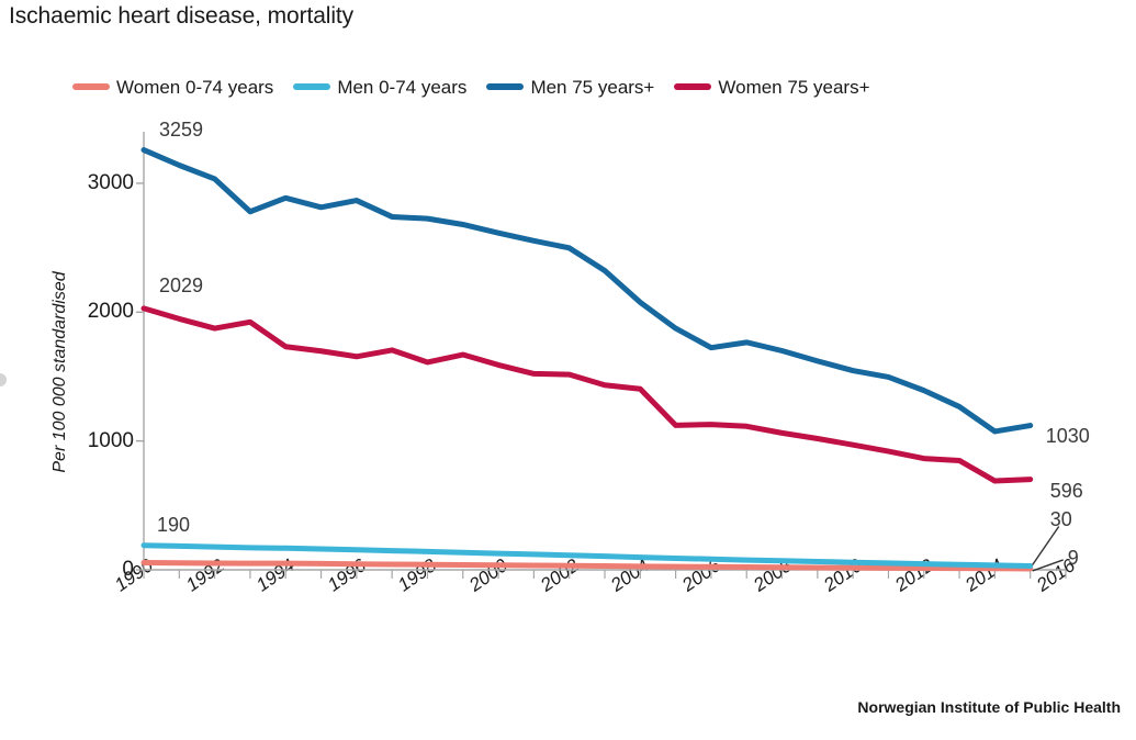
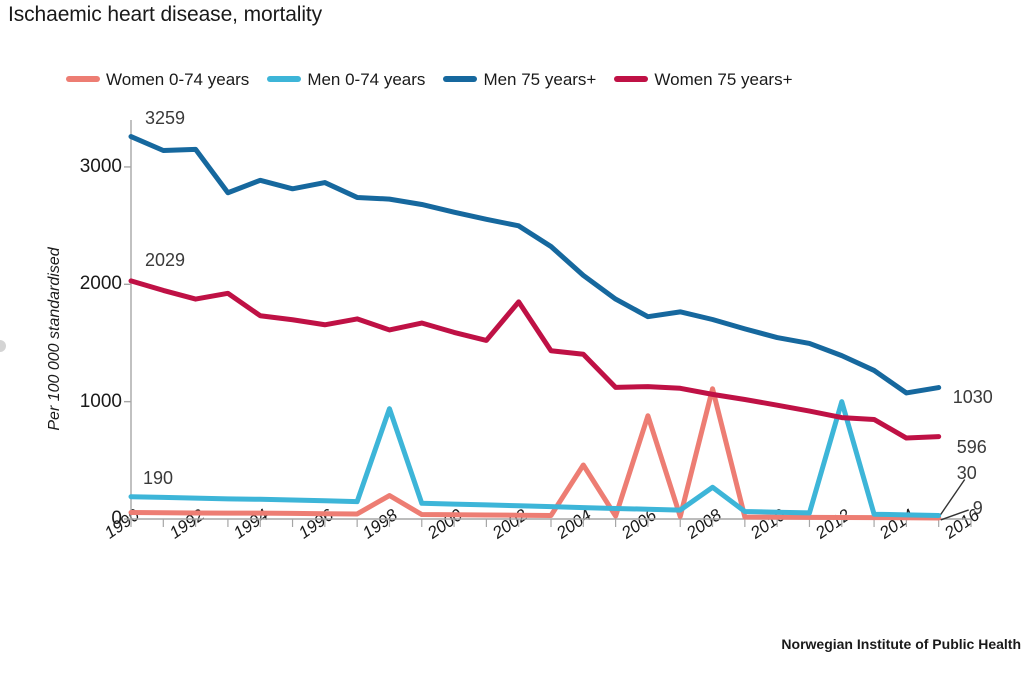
Men 75 years+/1992: 3030 -> 3150
Women 0-74 years/1998: 40 -> 200
Men 0-74 years/1998: 140 -> 940
Women 75 years+/2002: 1520 -> 1850
Women 0-74 years/2004: 30 -> 460
Women 0-74 years/2006: 20 -> 880
Women 0-74 years/2008: 20 -> 1110
Men 0-74 years/2008: 70 -> 270
Men 0-74 years/2012: 50 -> 1000
